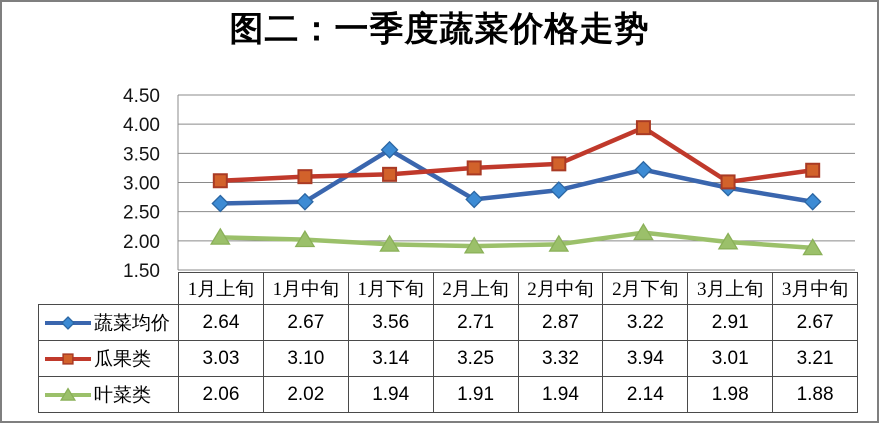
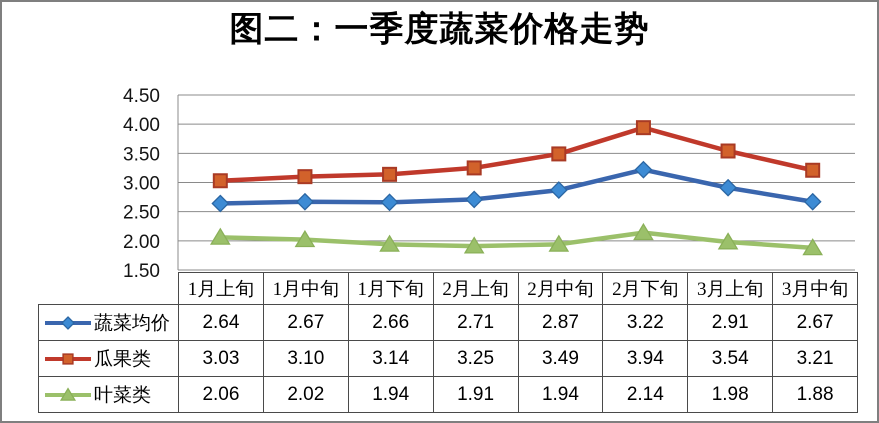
蔬菜均价/1月下旬: 3.56 -> 2.66
瓜果类/2月中旬: 3.32 -> 3.49
瓜果类/3月上旬: 3.01 -> 3.54
